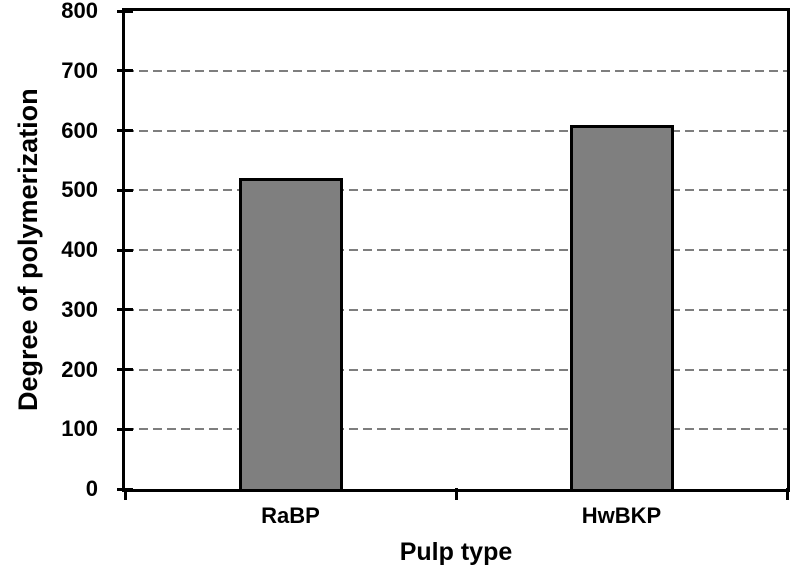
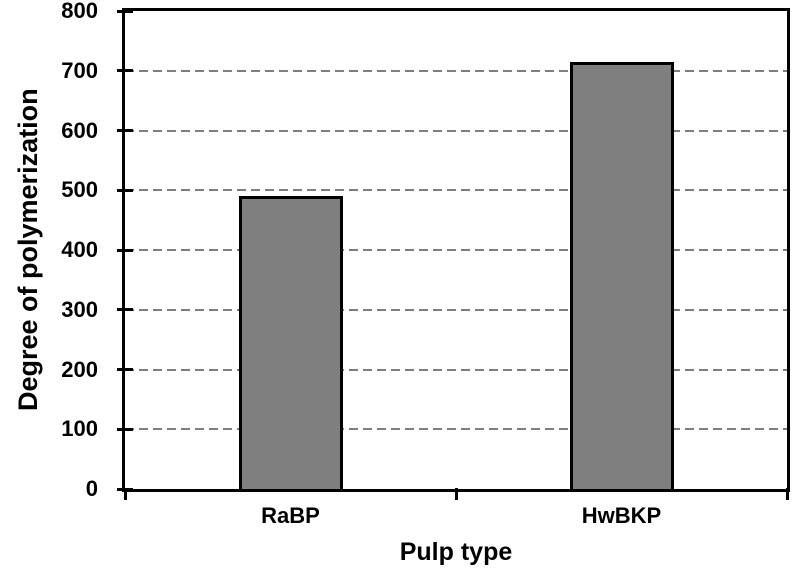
RaBP: 520 -> 490
HwBKP: 610 -> 720
